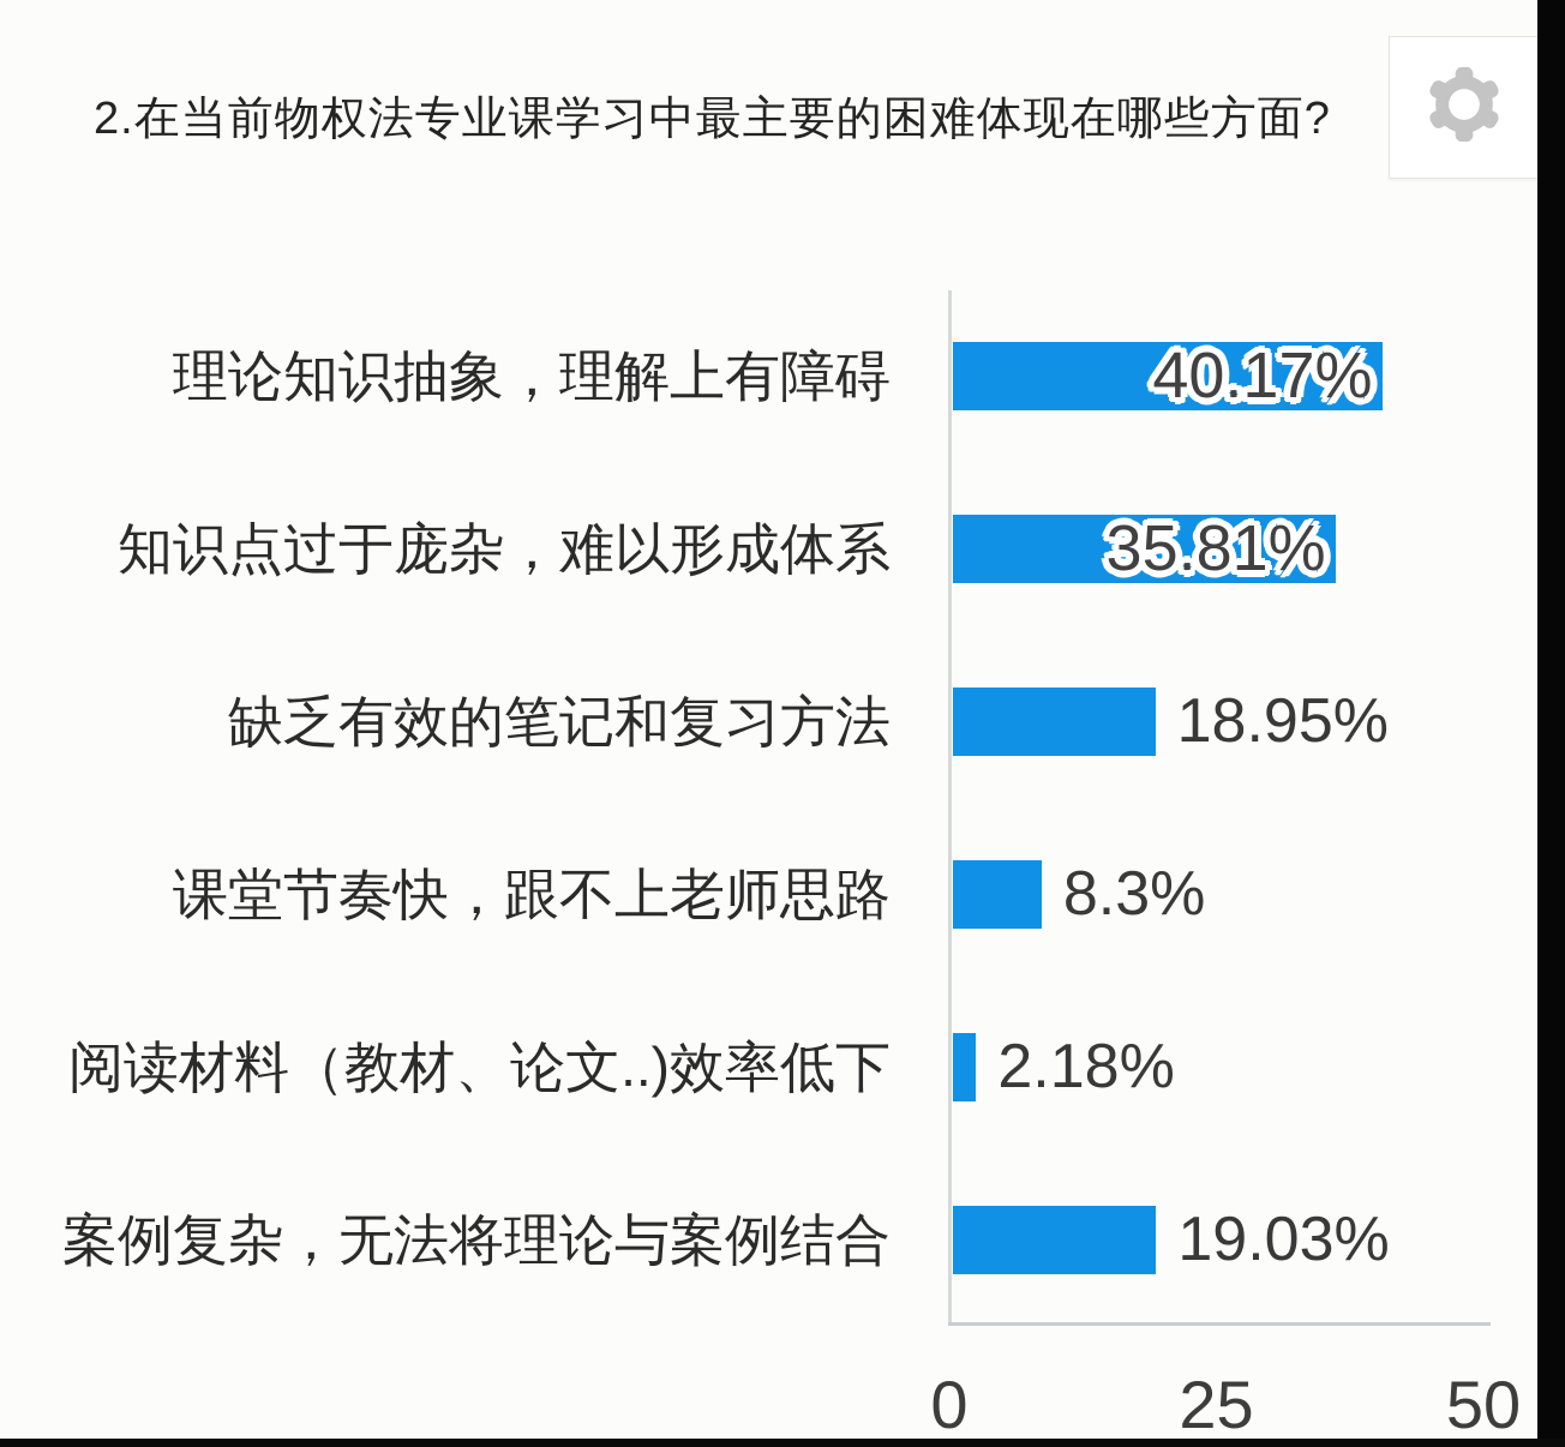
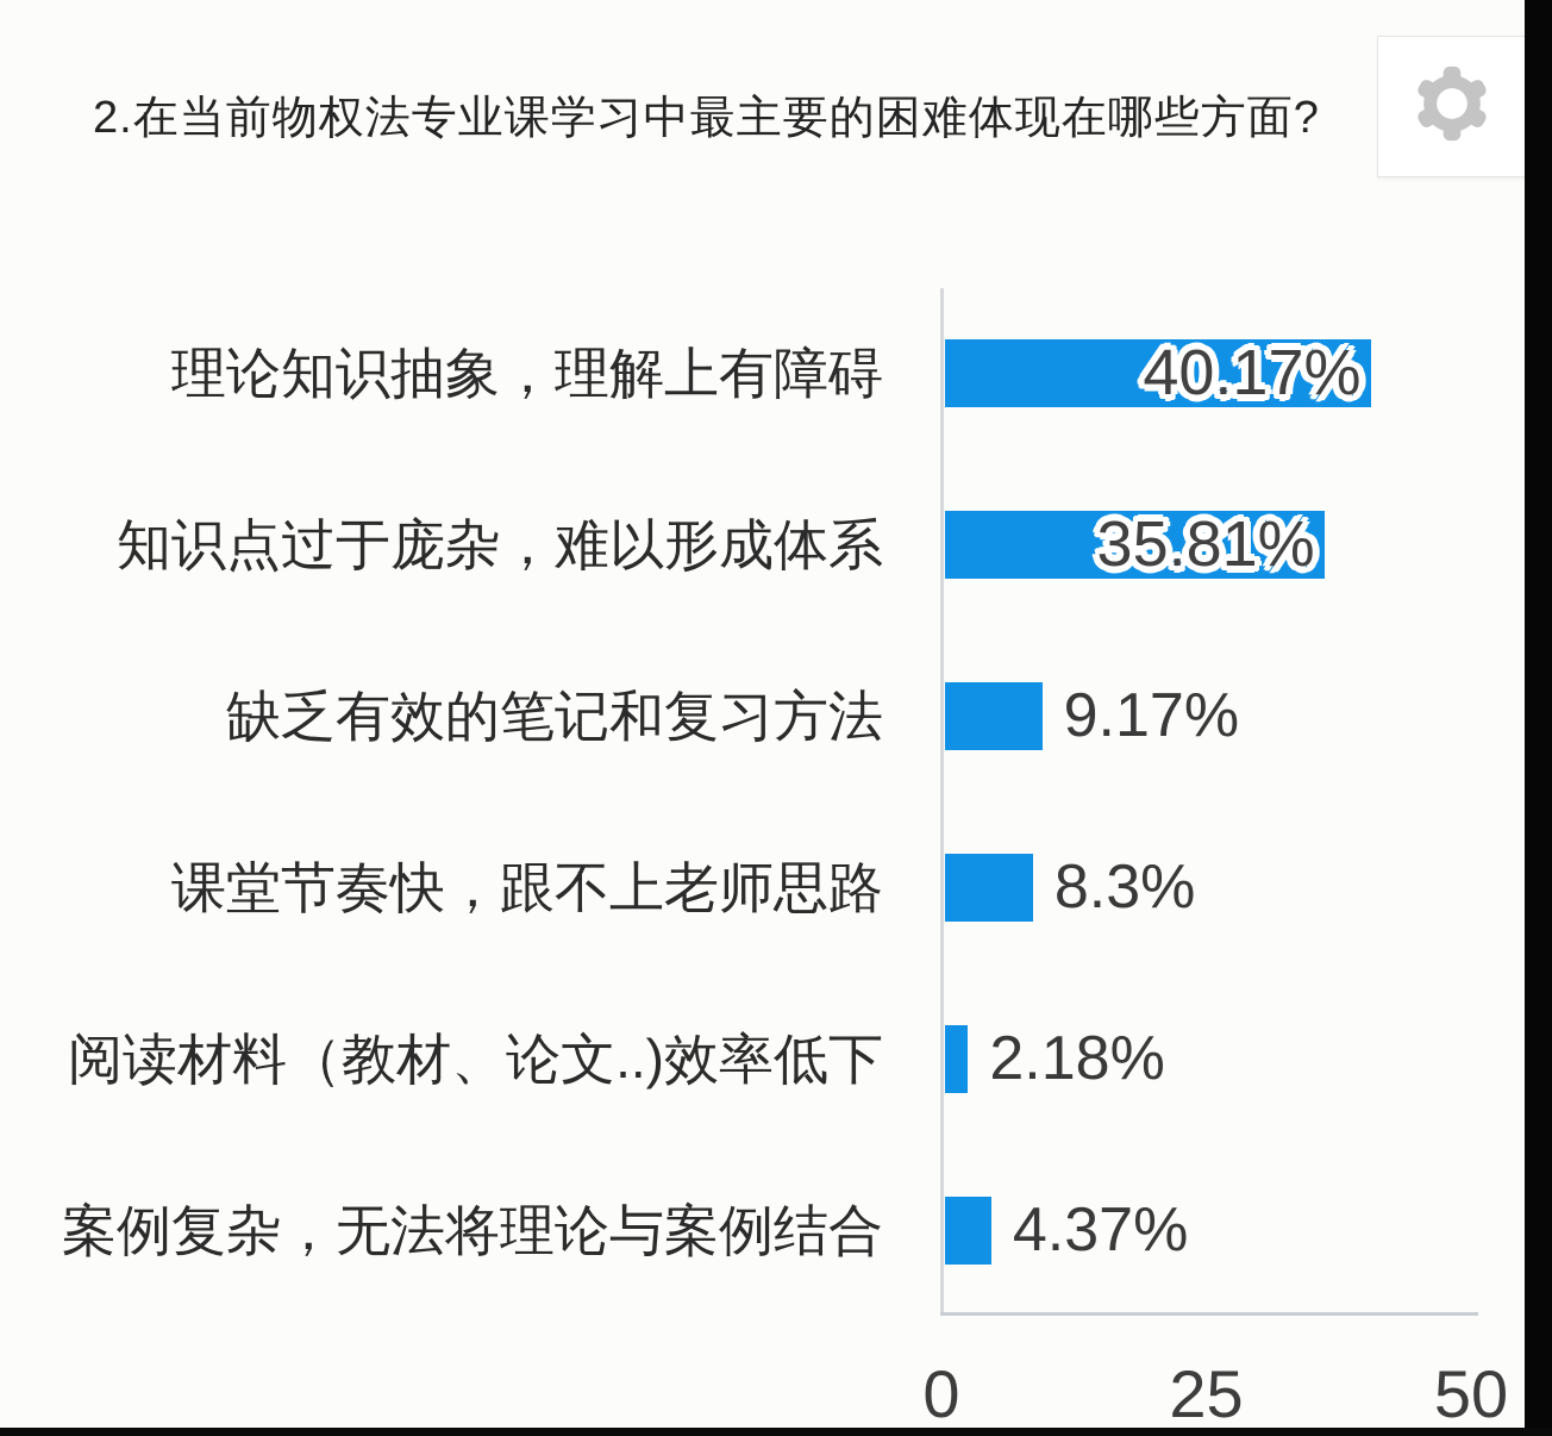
缺乏有效的笔记和复习方法: 18.95% -> 9.17%
案例复杂，无法将理论与案例结合: 19.03% -> 4.37%
